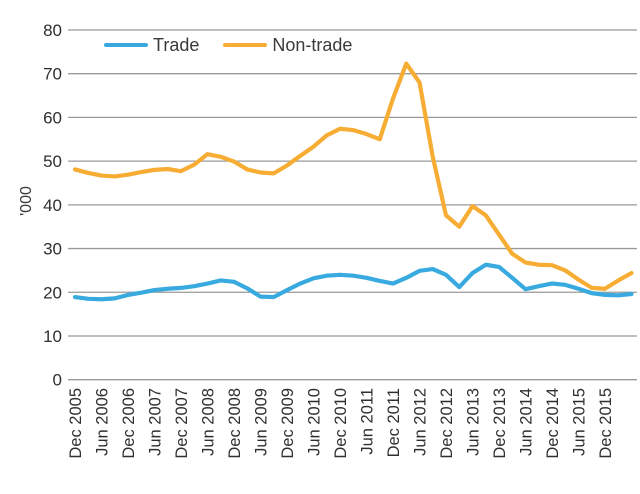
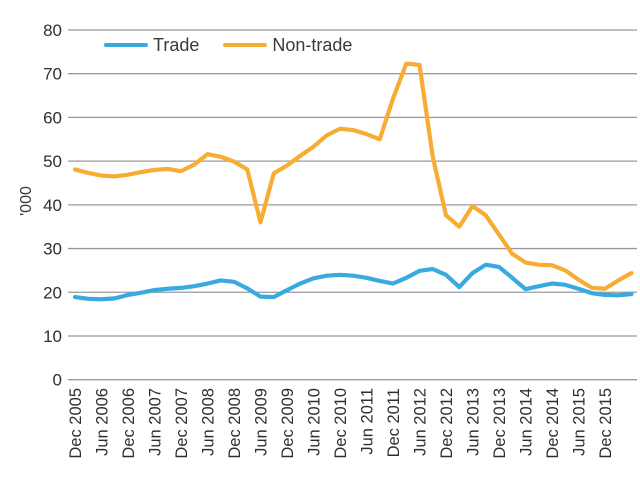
Non-trade/Jun 2009: 47 -> 36
Non-trade/Jun 2012: 68 -> 72
